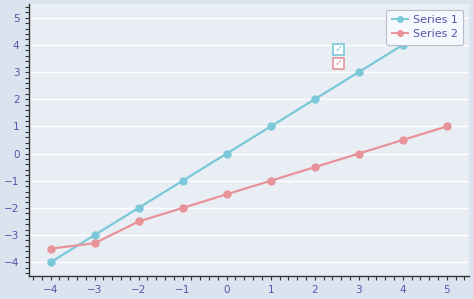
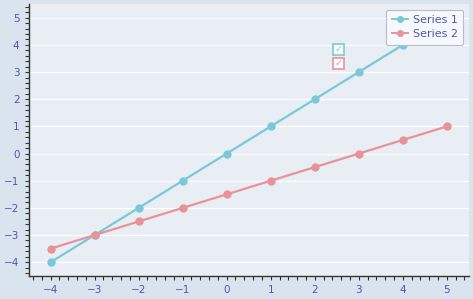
Series 2/−3: -3.3 -> -3.0
